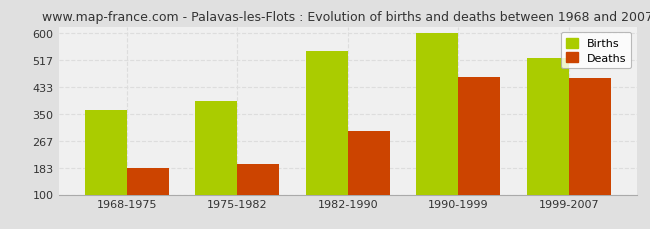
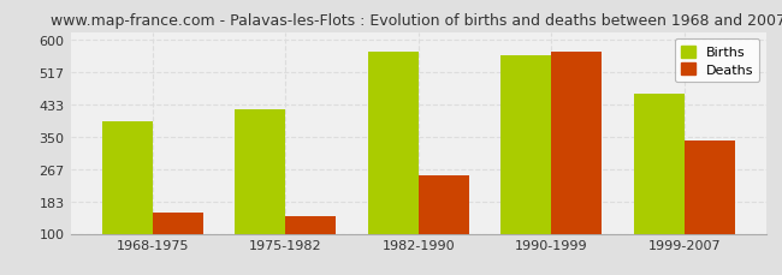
Births/1968-1975: 362 -> 390
Deaths/1968-1975: 183 -> 155
Births/1975-1982: 390 -> 420
Deaths/1975-1982: 195 -> 145
Births/1982-1990: 545 -> 570
Deaths/1982-1990: 296 -> 250
Births/1990-1999: 601 -> 560
Deaths/1990-1999: 463 -> 570
Births/1999-2007: 524 -> 460
Deaths/1999-2007: 462 -> 340
